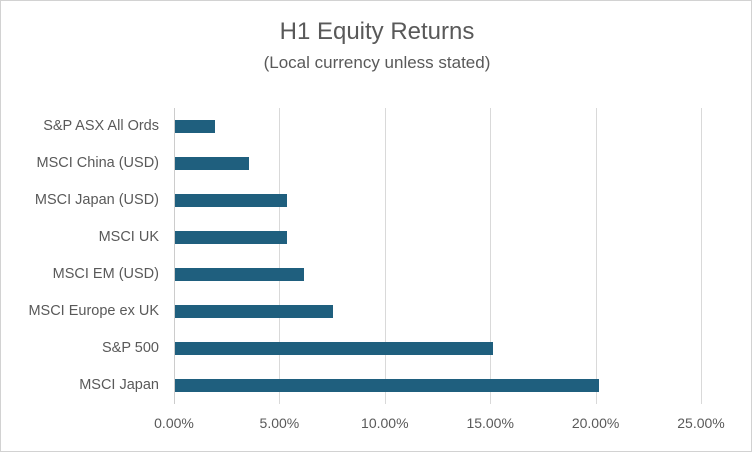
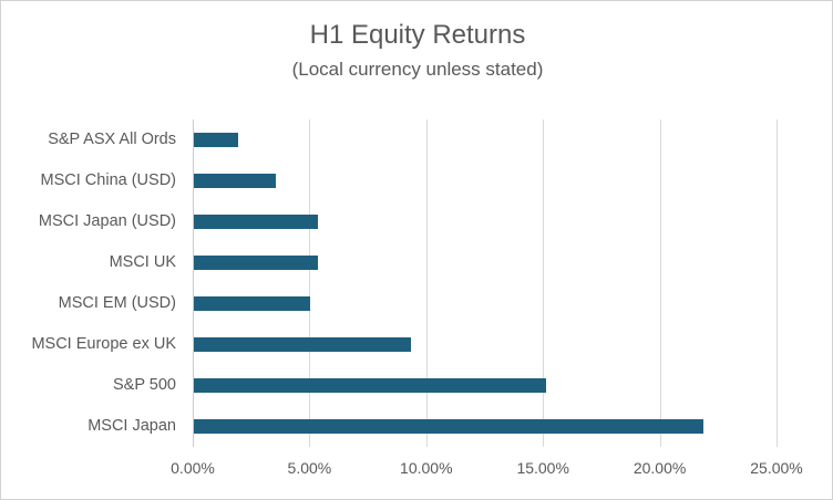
MSCI EM (USD): 6.1% -> 5.0%
MSCI Europe ex UK: 7.5% -> 9.3%
MSCI Japan: 20.1% -> 21.8%
